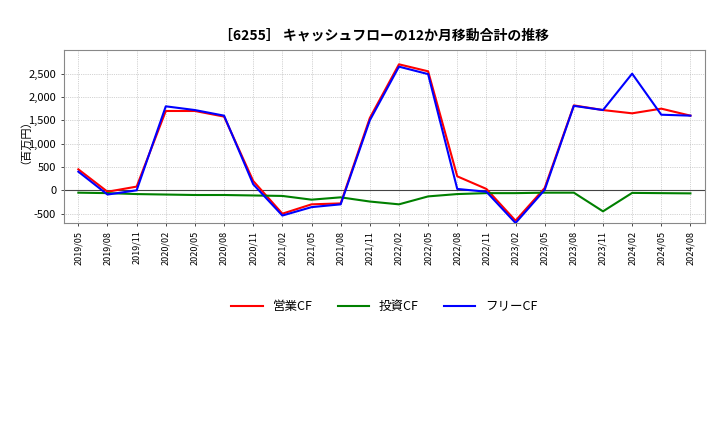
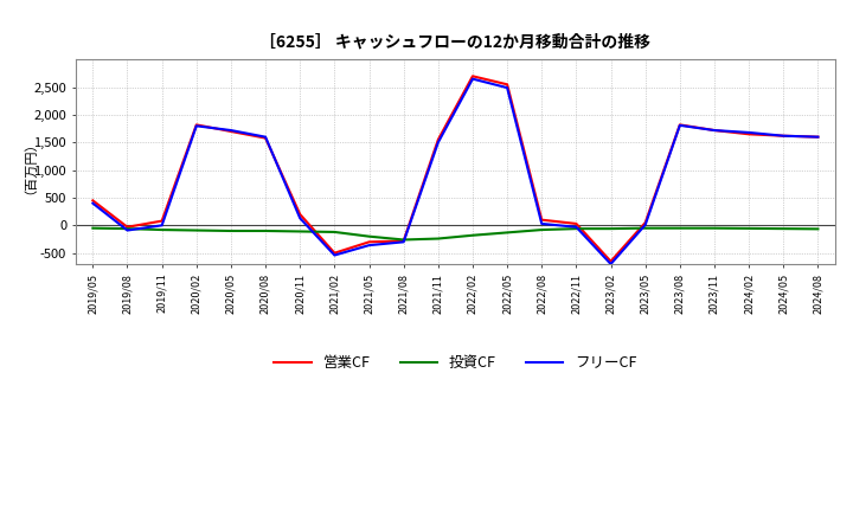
営業CF/2020/02: 1,700 -> 1,820
投資CF/2021/08: -150 -> -260
投資CF/2022/02: -300 -> -180
営業CF/2022/08: 300 -> 100
投資CF/2023/11: -450 -> -50
フリーCF/2024/02: 2,500 -> 1,680
営業CF/2024/05: 1,750 -> 1,620
